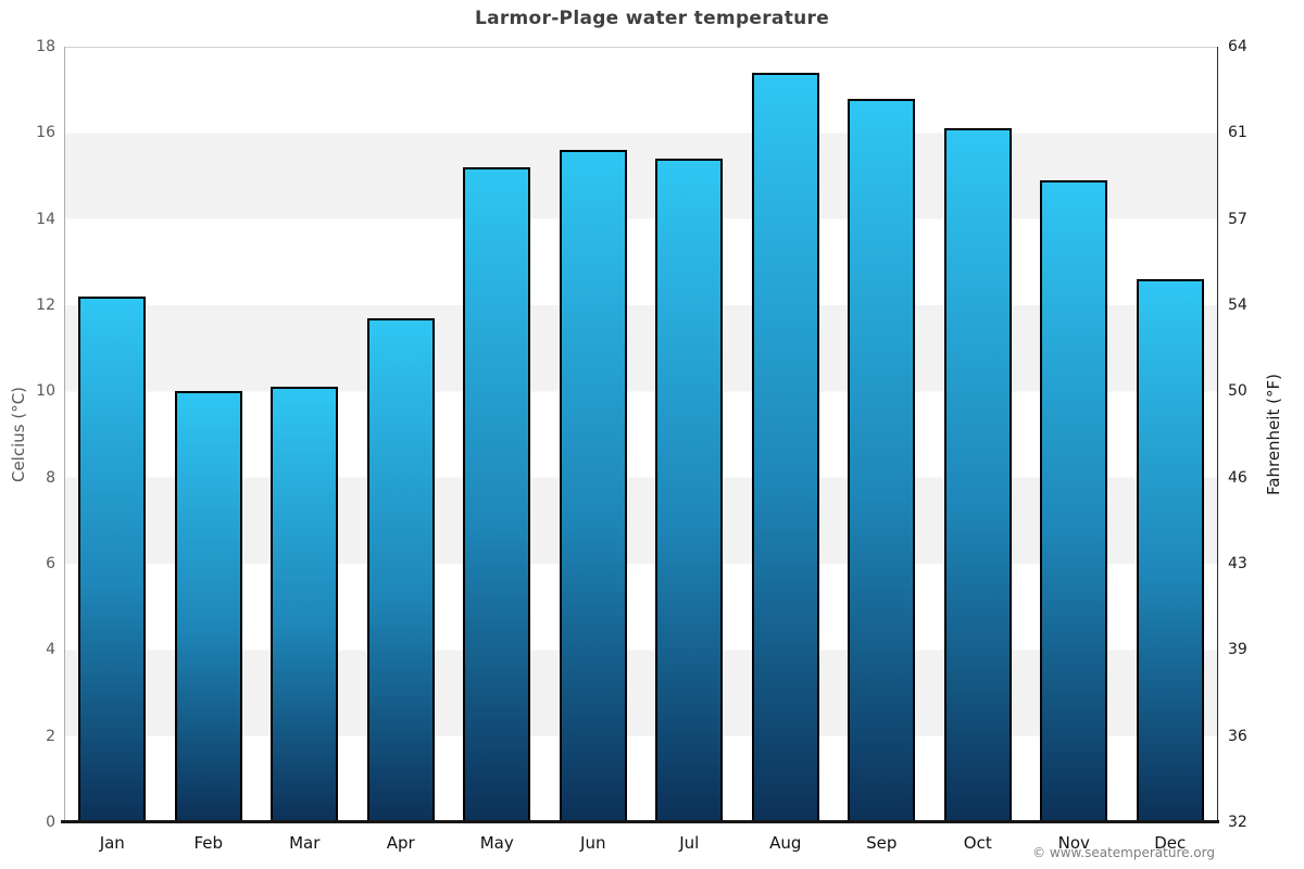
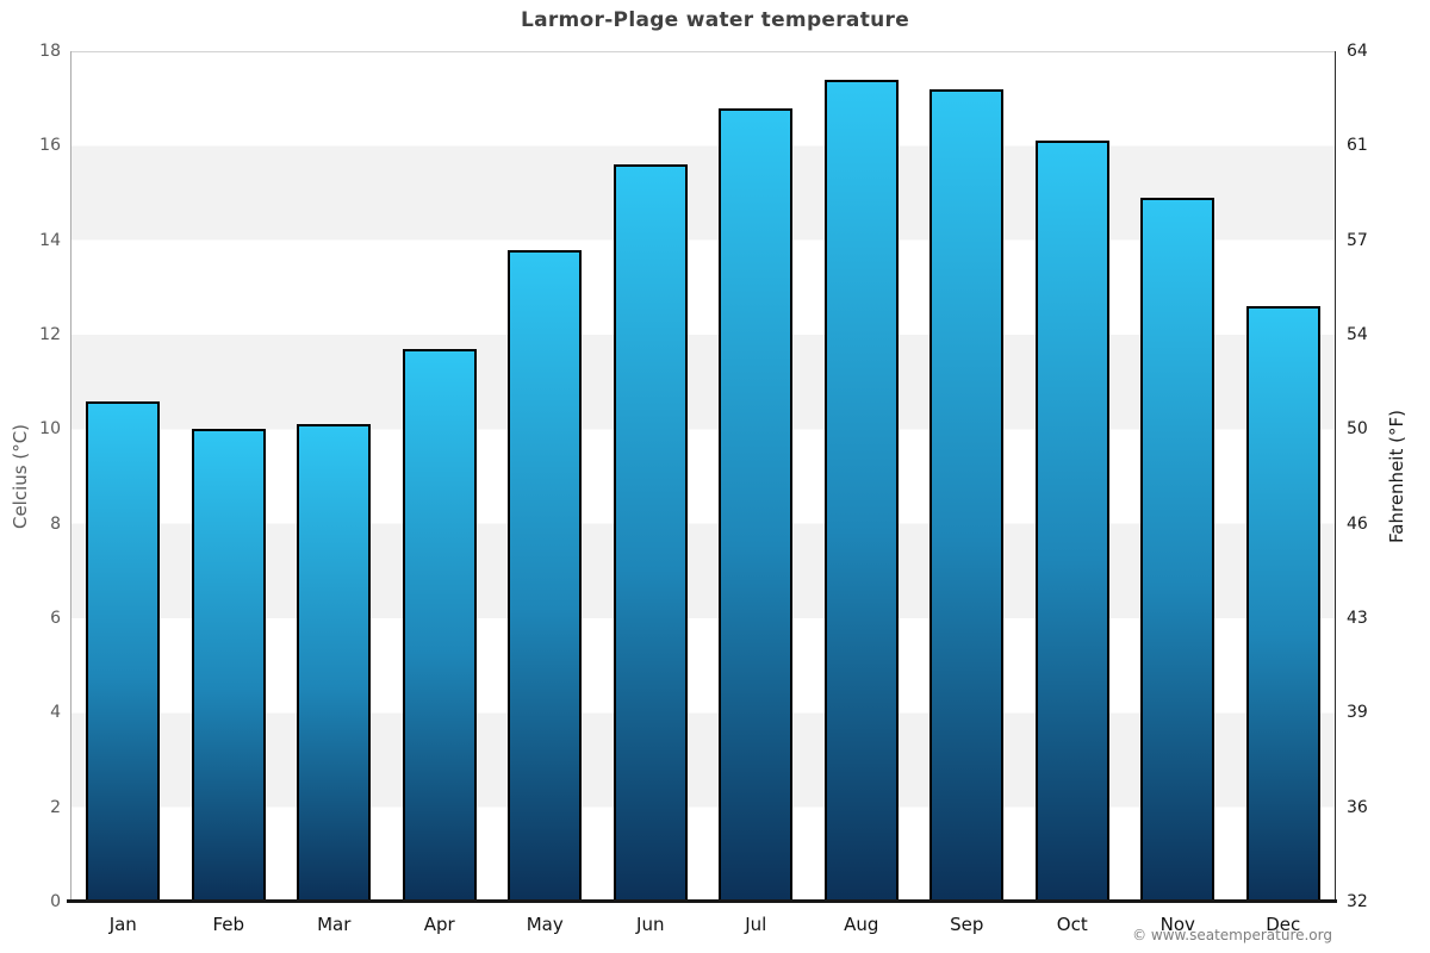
Jan: 12.2 -> 10.6
May: 15.2 -> 13.8
Jul: 15.4 -> 16.8
Sep: 16.8 -> 17.2
